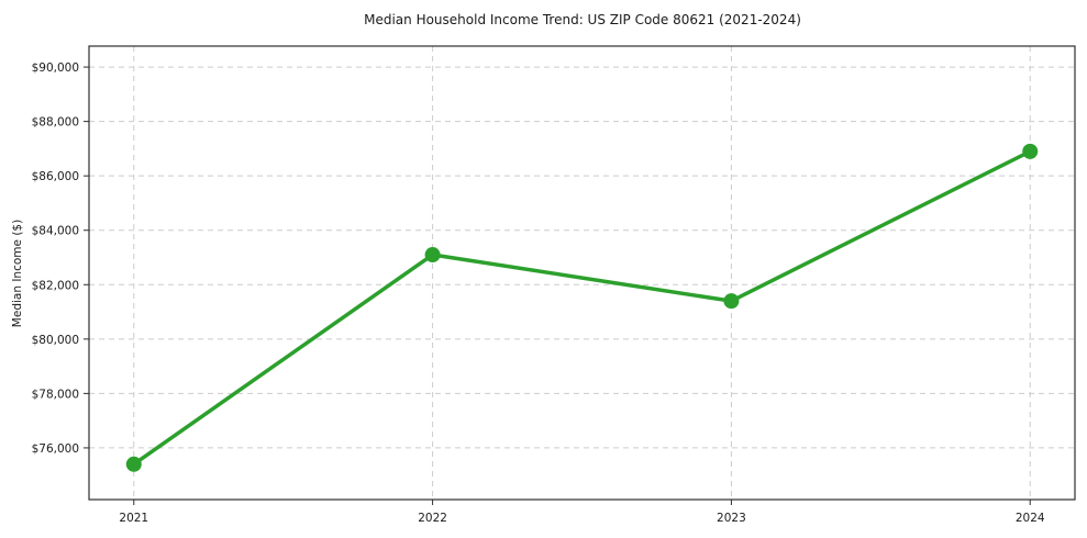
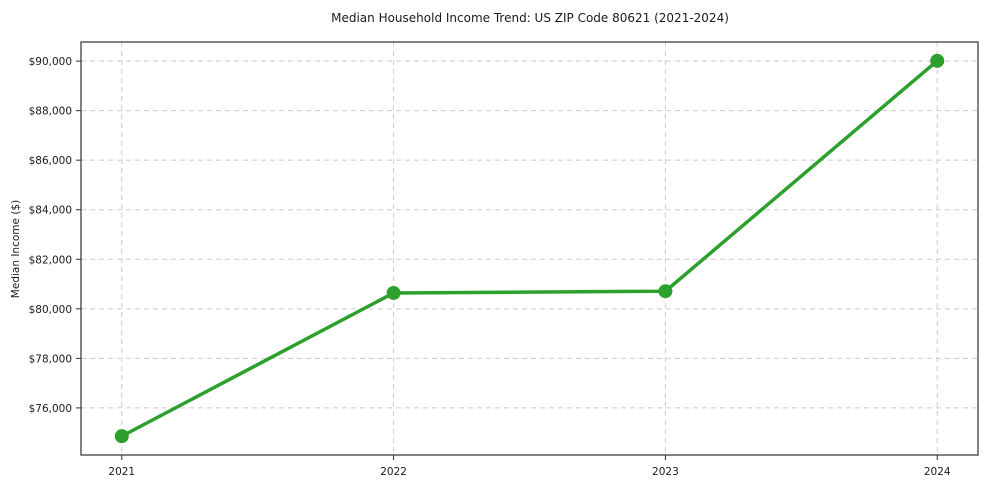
2021: $75400 -> $74900
2022: $83100 -> $80600
2023: $81400 -> $80700
2024: $86900 -> $90000
